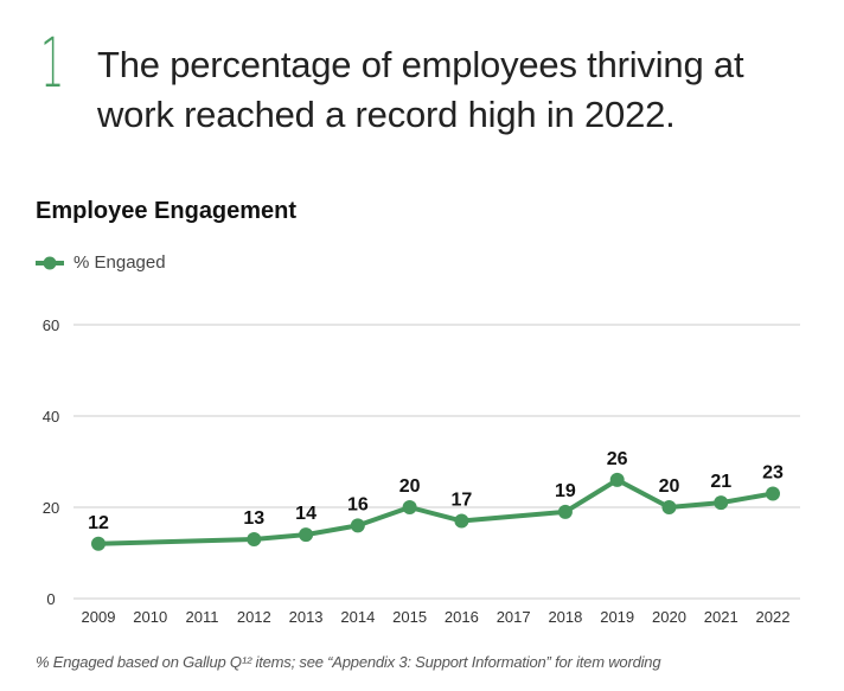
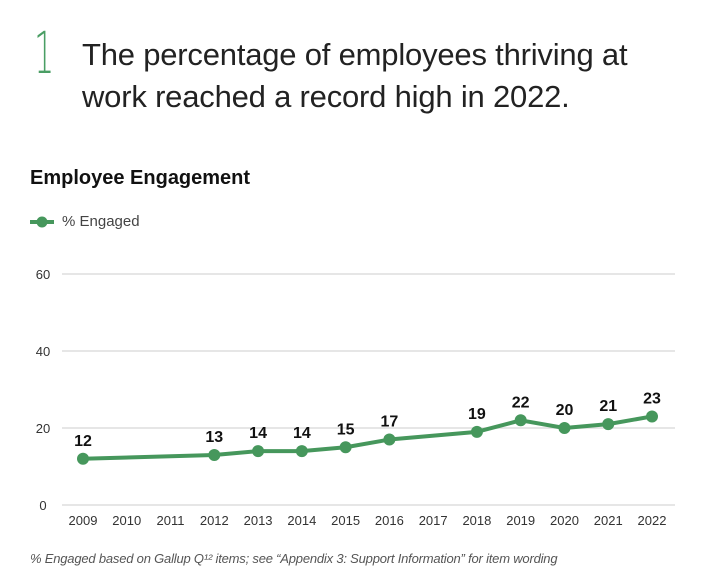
2014: 16 -> 14
2015: 20 -> 15
2019: 26 -> 22
